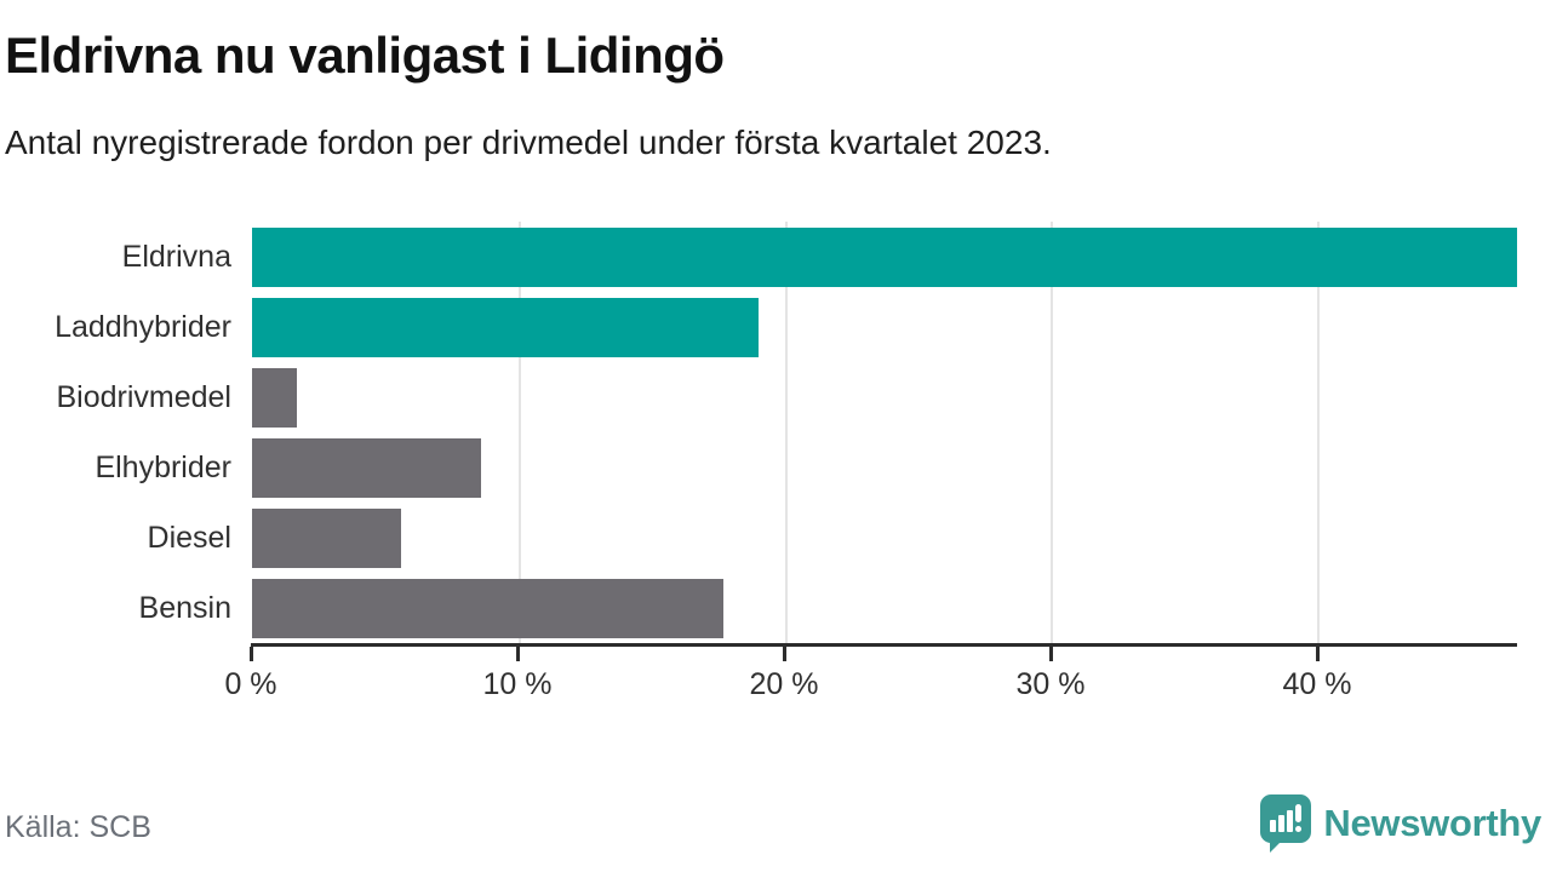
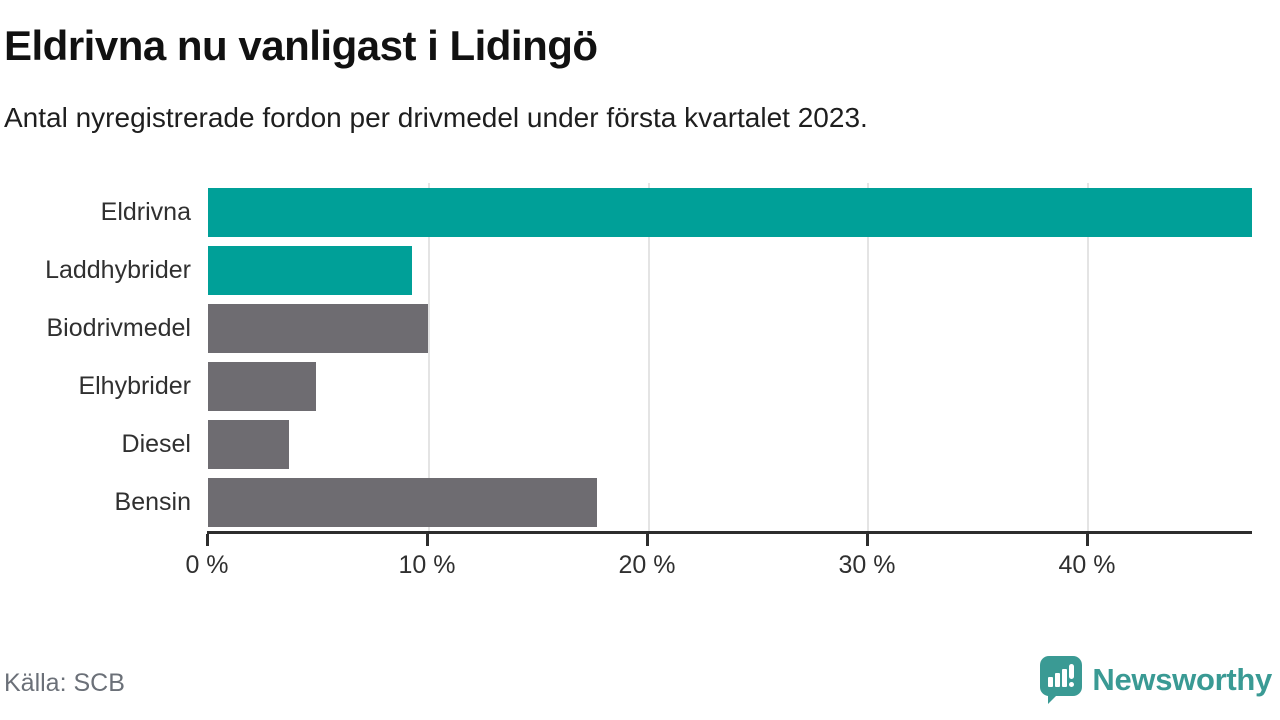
Laddhybrider: 19.0% -> 9.3%
Biodrivmedel: 1.7% -> 10.0%
Elhybrider: 8.6% -> 4.9%
Diesel: 5.6% -> 3.7%
